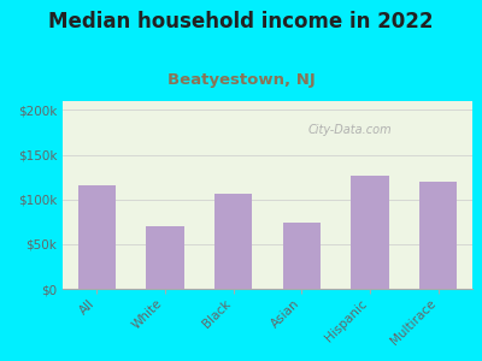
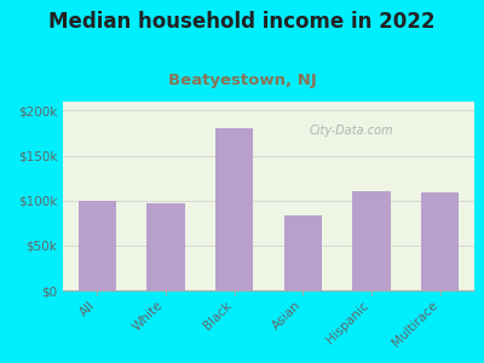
All: $116k -> $100k
White: $70k -> $97k
Black: $106k -> $181k
Asian: $74k -> $83k
Hispanic: $126k -> $110k
Multirace: $120k -> $109k
